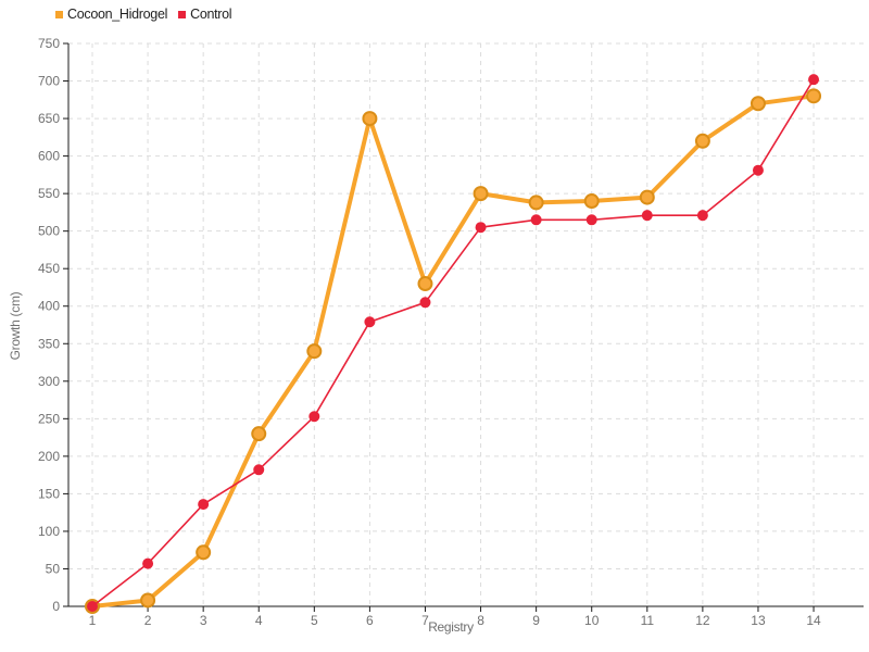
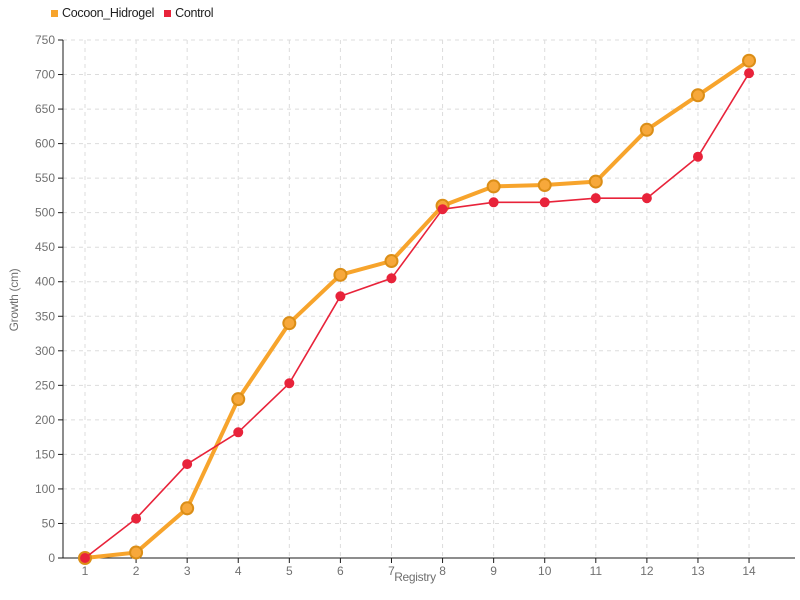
Cocoon_Hidrogel/6: 650 -> 410
Cocoon_Hidrogel/8: 550 -> 510
Cocoon_Hidrogel/14: 680 -> 720
